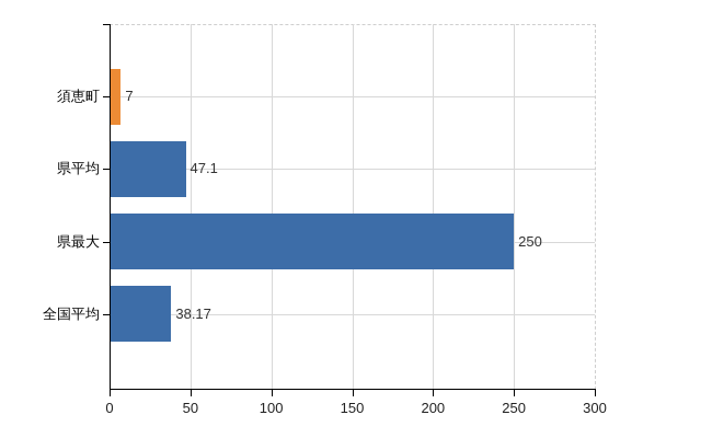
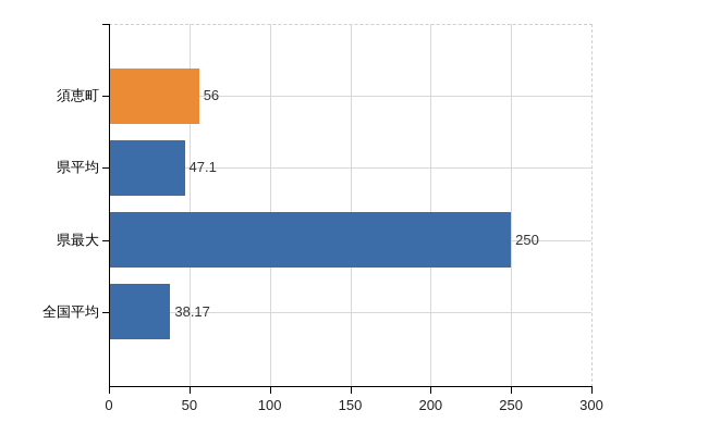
須恵町: 7 -> 56
